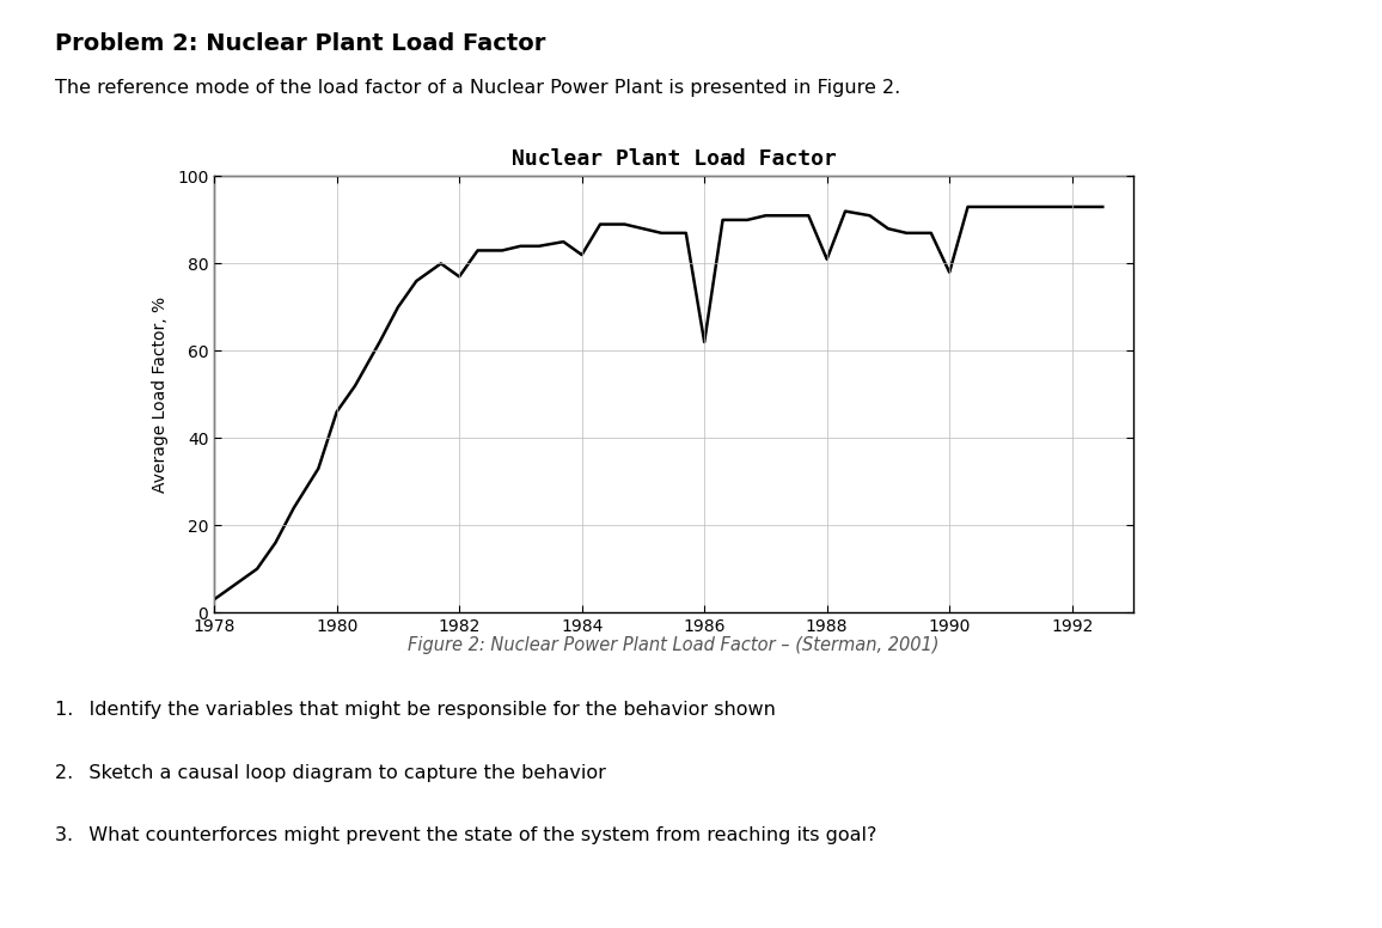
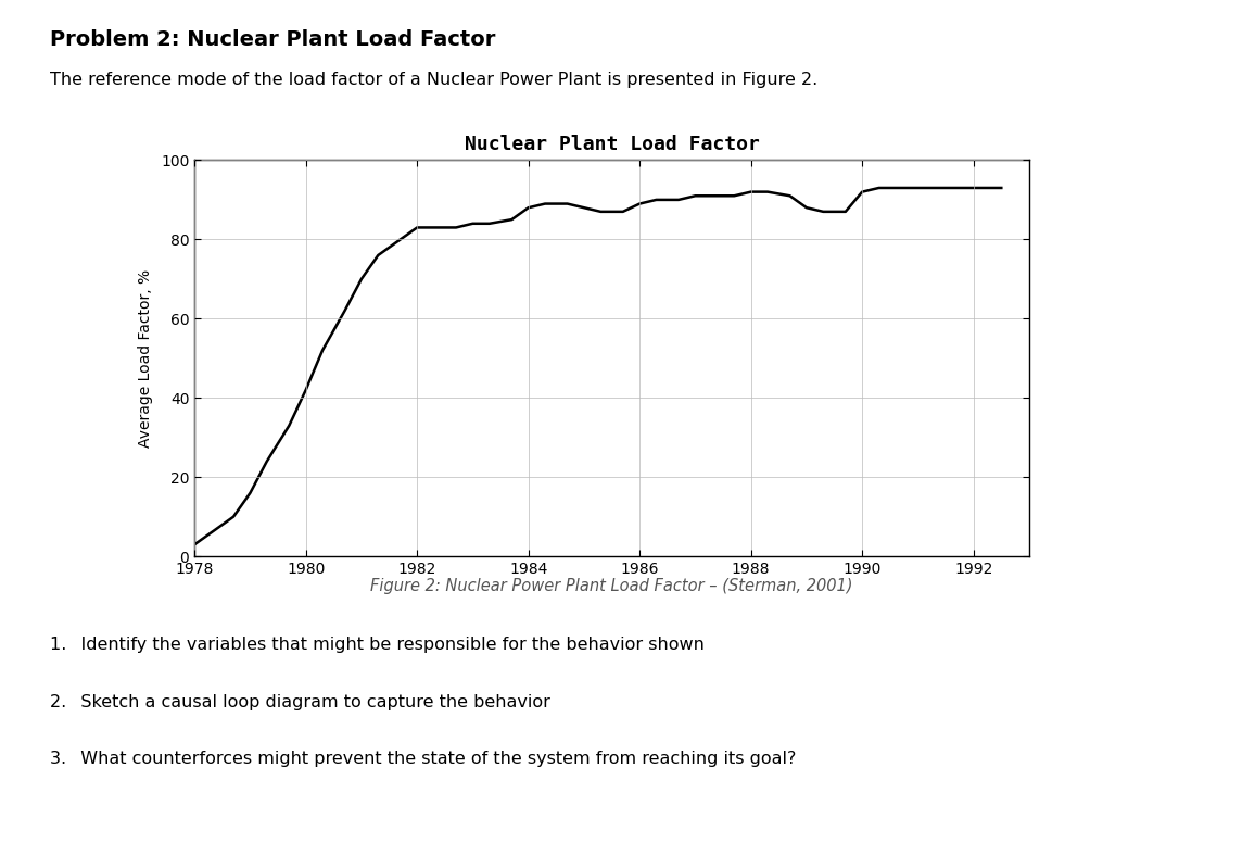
1980: 46 -> 42
1982: 77 -> 83
1984: 82 -> 88
1986: 62 -> 89
1988: 81 -> 92
1990: 78 -> 92
